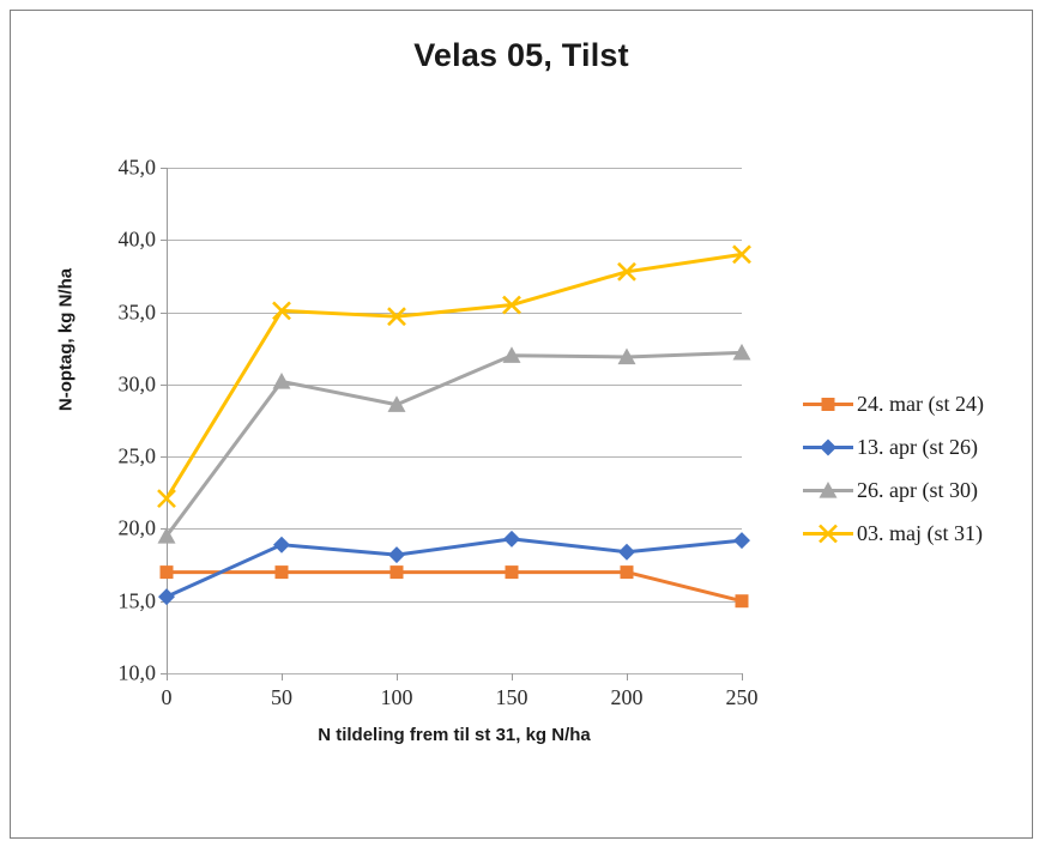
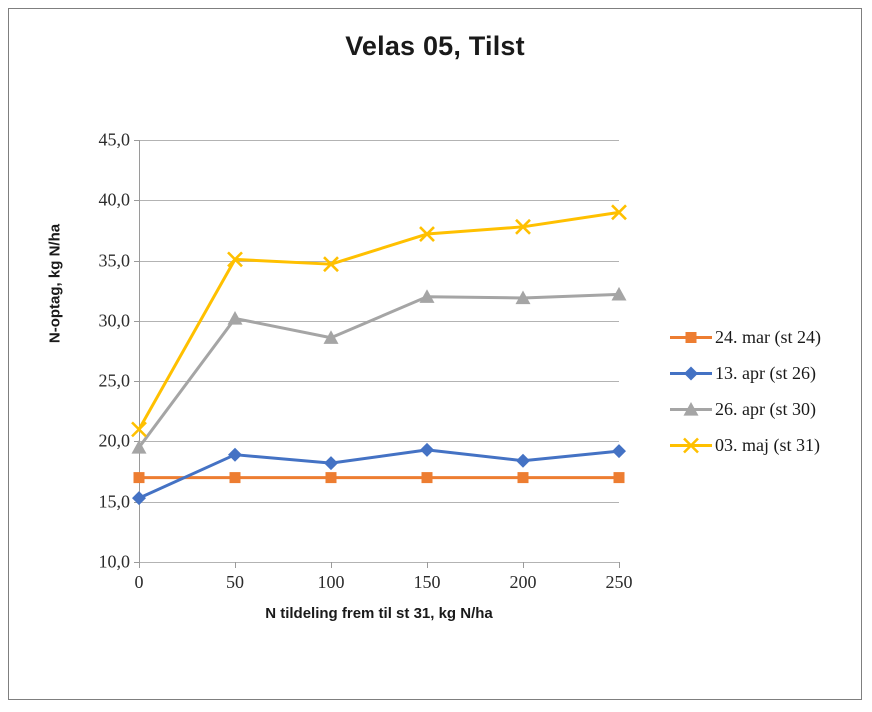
03. maj (st 31)/0: 22,1 -> 21,0
03. maj (st 31)/150: 35,5 -> 37,2
24. mar (st 24)/250: 15 -> 17
